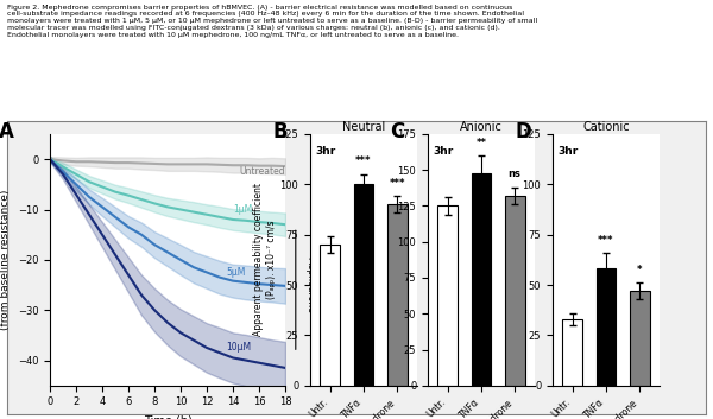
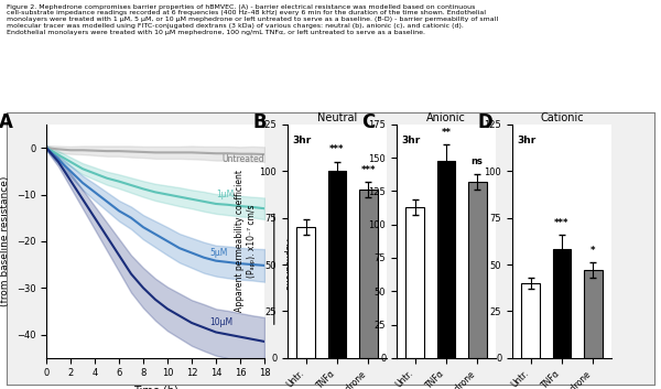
Anionic/Untr.: 125 -> 113
Cationic/Untr.: 33 -> 40
